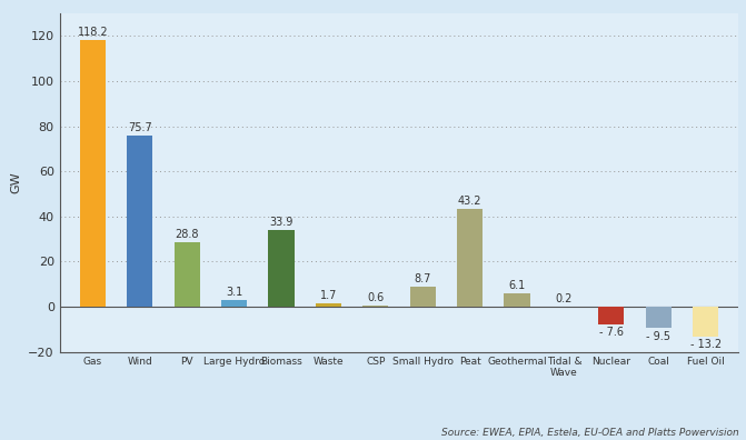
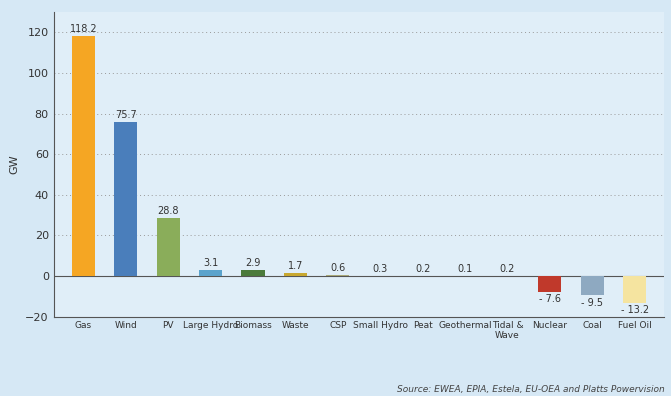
Biomass: 33.9 -> 2.9
Small Hydro: 8.7 -> 0.3
Peat: 43.2 -> 0.2
Geothermal: 6.1 -> 0.1
